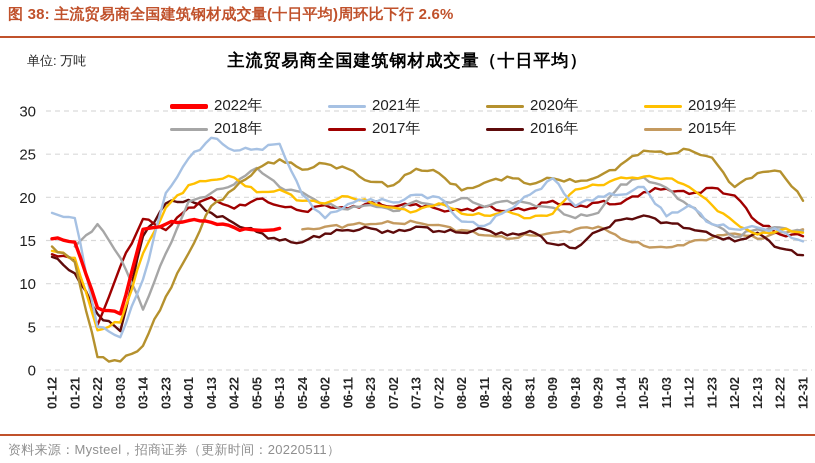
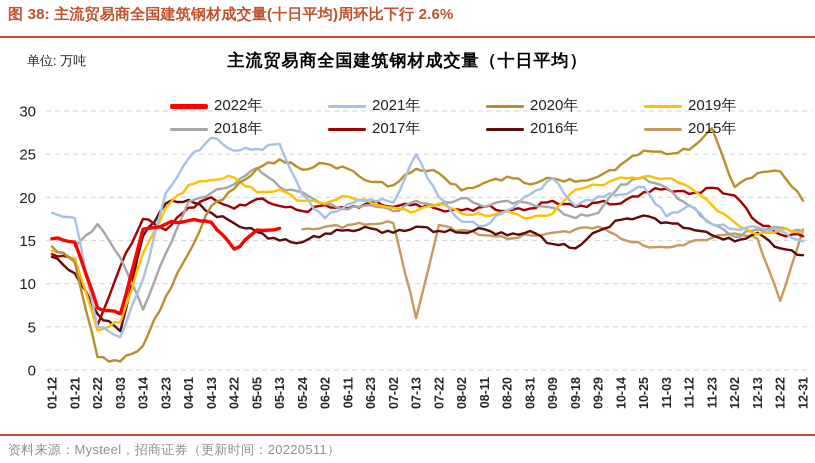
2022年/04-22: 16 -> 14
2021年/07-13: 20 -> 25
2015年/07-13: 17 -> 6
2020年/11-23: 25 -> 28
2015年/12-22: 16 -> 8
